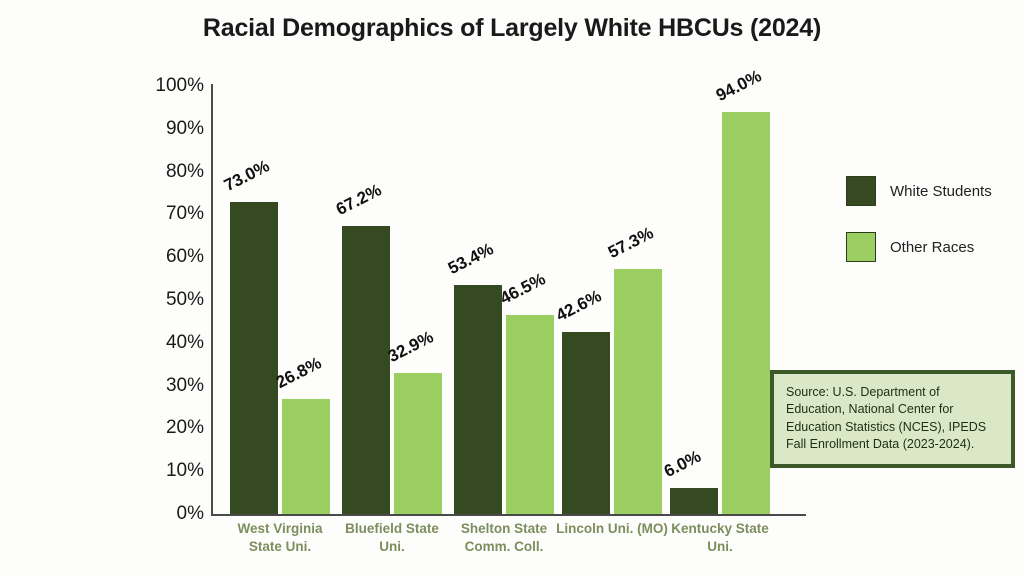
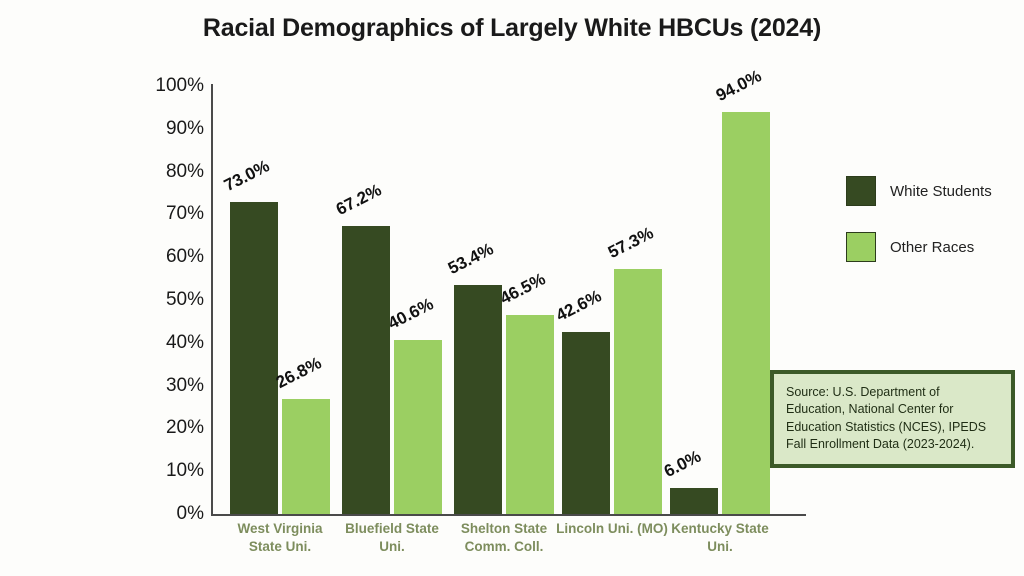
Other Races/Bluefield State Uni.: 32.9% -> 40.6%
